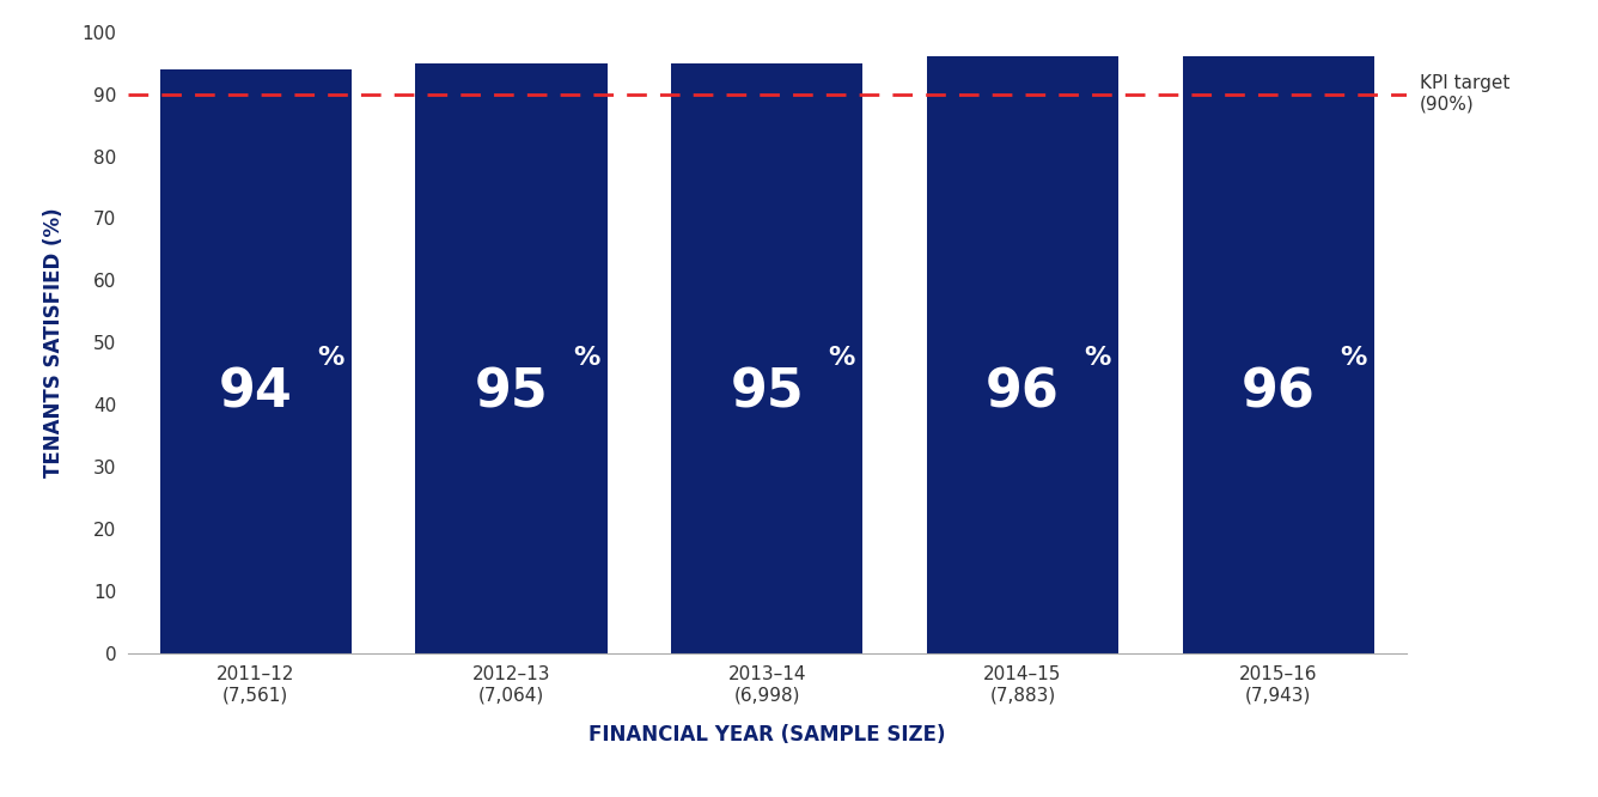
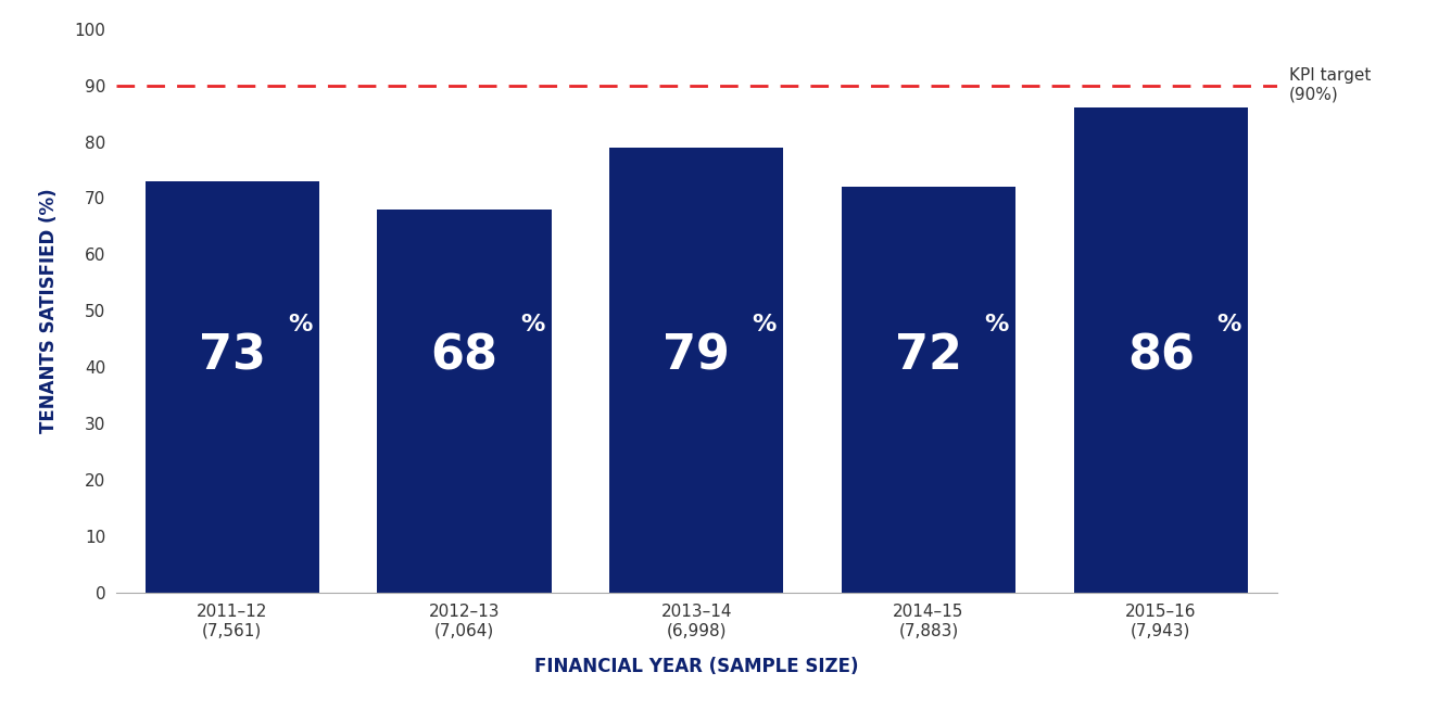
2011–12 (7,561): 94 -> 73
2012–13 (7,064): 95 -> 68
2013–14 (6,998): 95 -> 79
2014–15 (7,883): 96 -> 72
2015–16 (7,943): 96 -> 86
